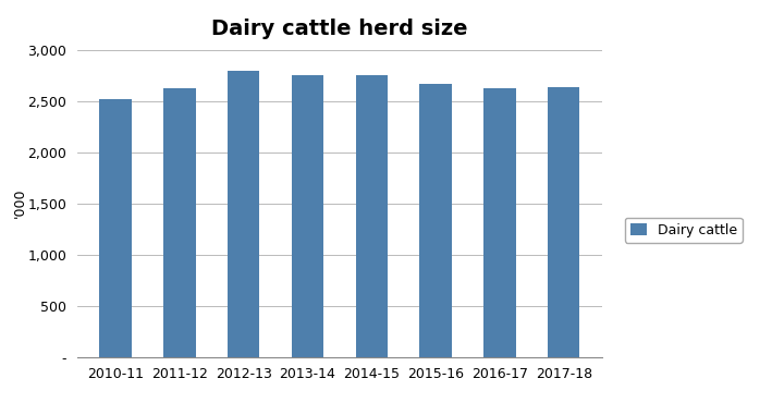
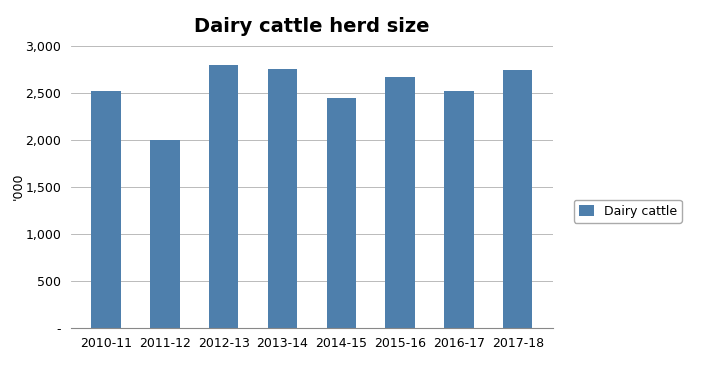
2011-12: 2,620 -> 2,000
2014-15: 2,750 -> 2,440
2016-17: 2,620 -> 2,520
2017-18: 2,640 -> 2,740
